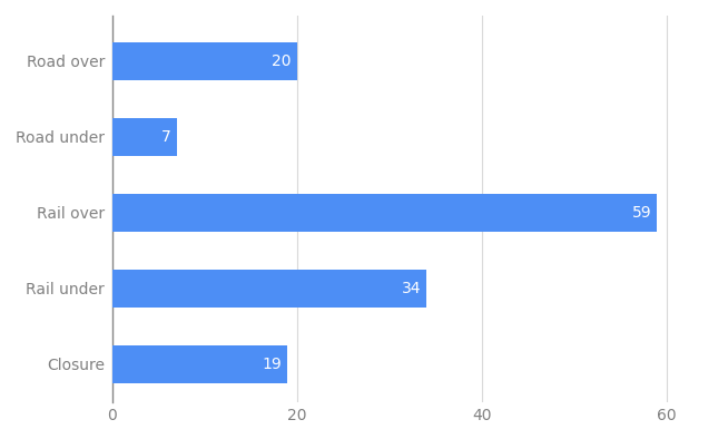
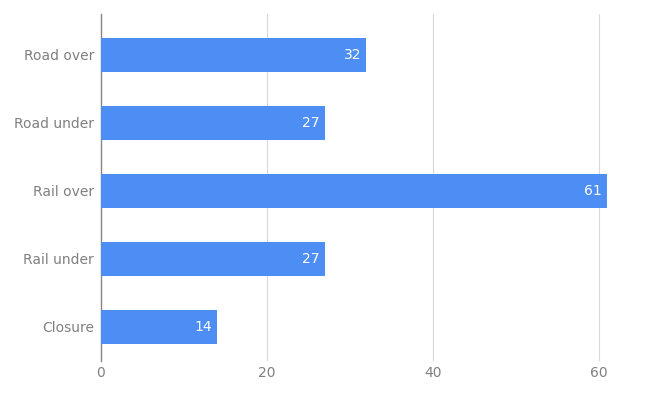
Road over: 20 -> 32
Road under: 7 -> 27
Rail over: 59 -> 61
Rail under: 34 -> 27
Closure: 19 -> 14
